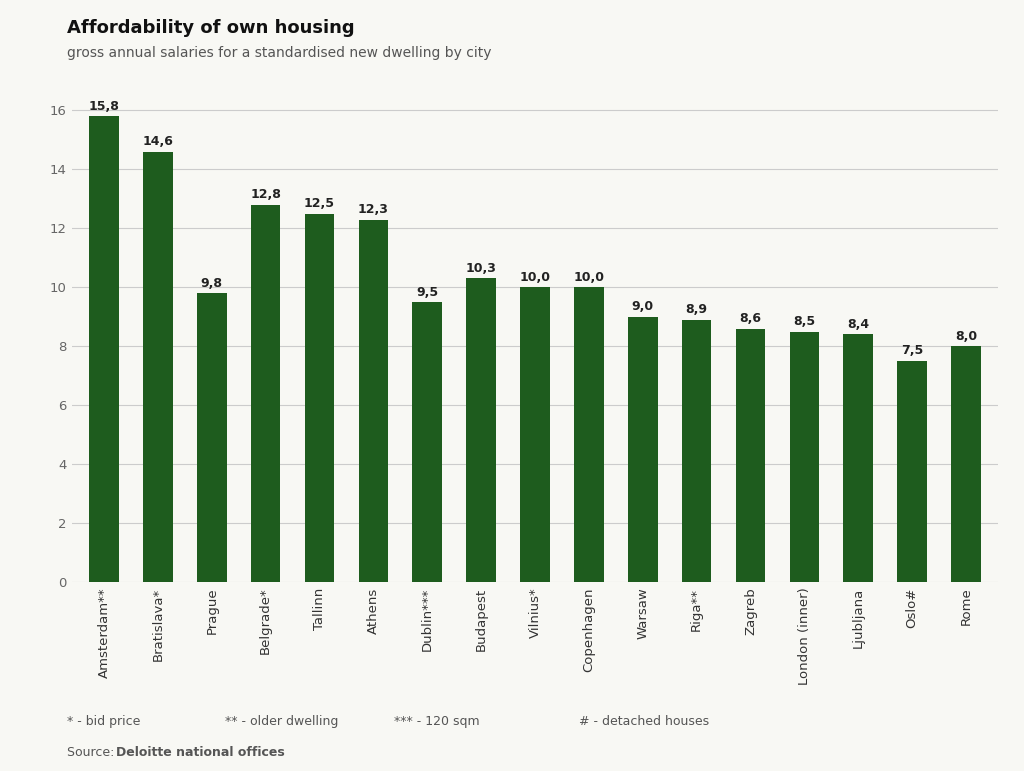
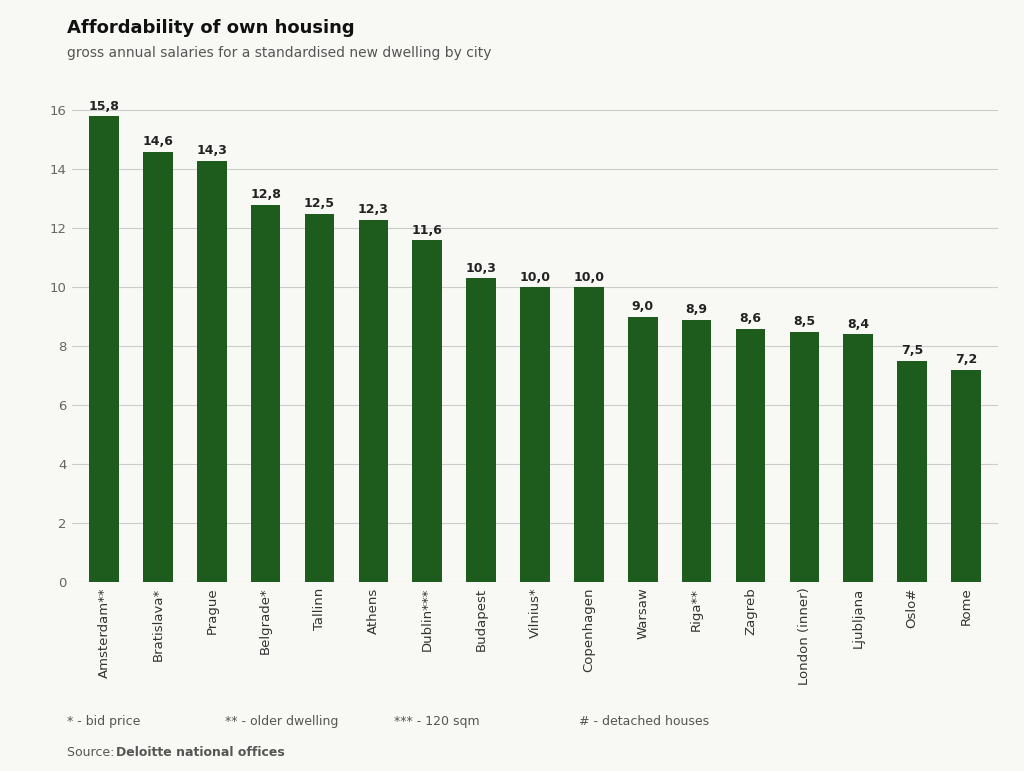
Prague: 9,8 -> 14,3
Dublin***: 9,5 -> 11,6
Rome: 8,0 -> 7,2
